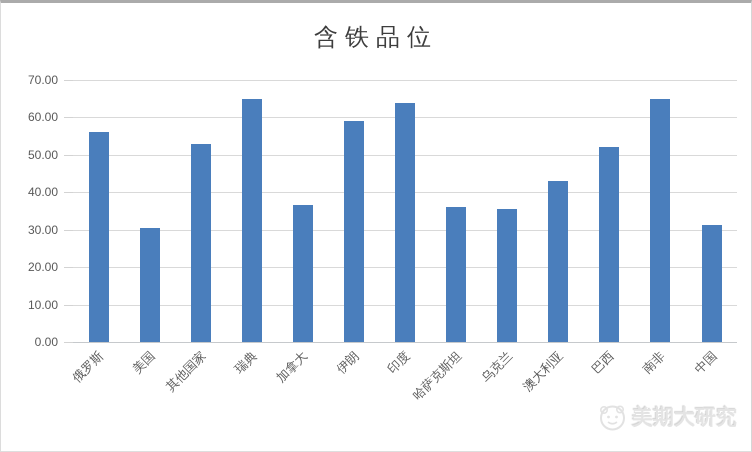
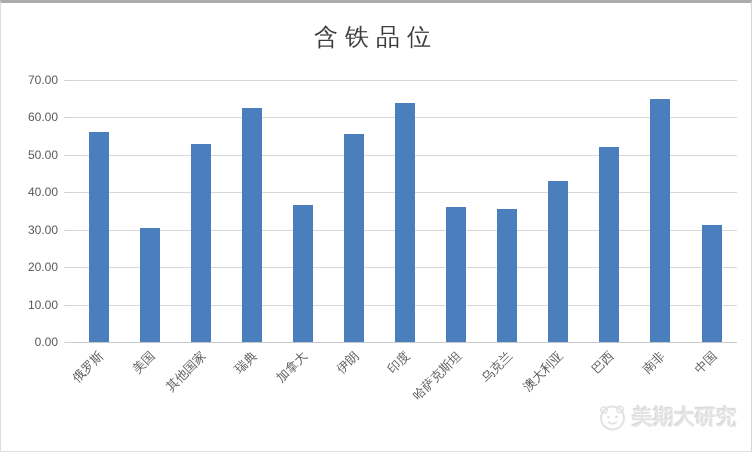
瑞典: 65 -> 62
伊朗: 59 -> 56
